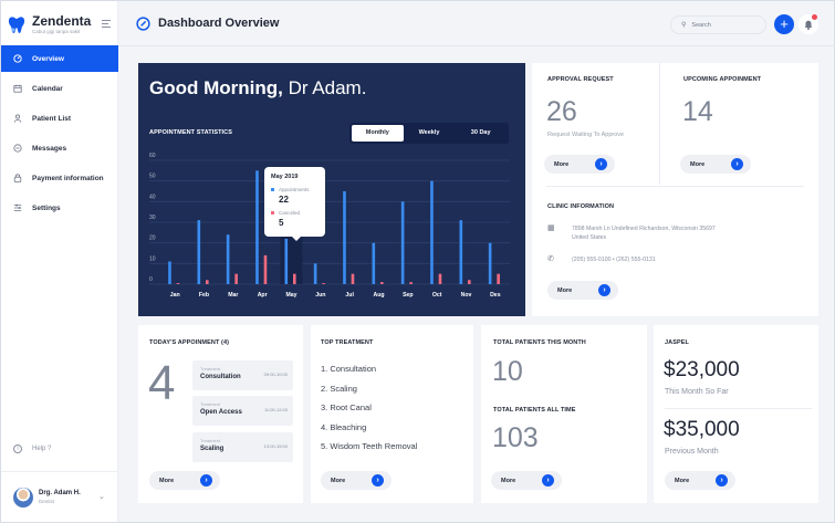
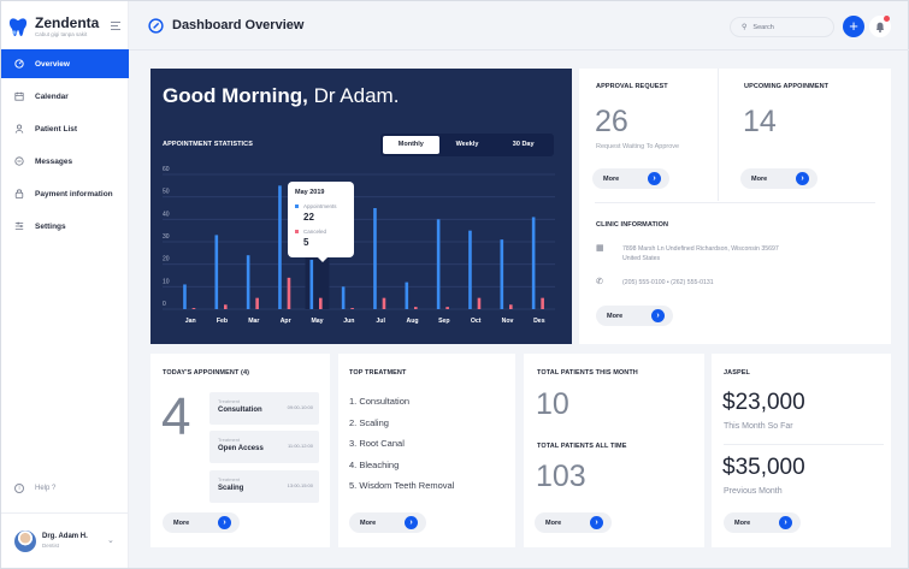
Appointments/Feb: 31 -> 33
Appointments/Aug: 20 -> 12
Appointments/Oct: 50 -> 35
Appointments/Des: 20 -> 41
